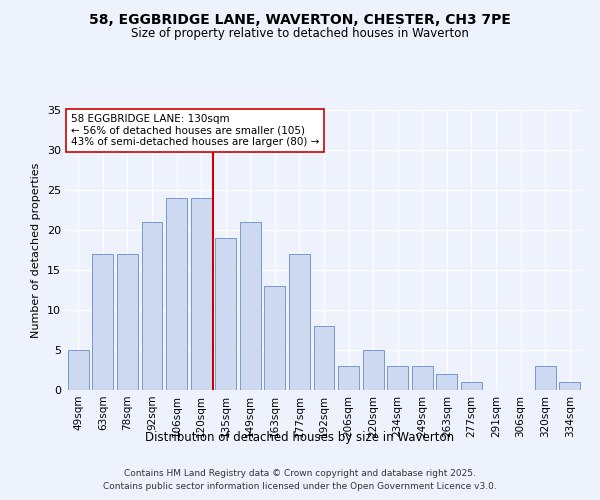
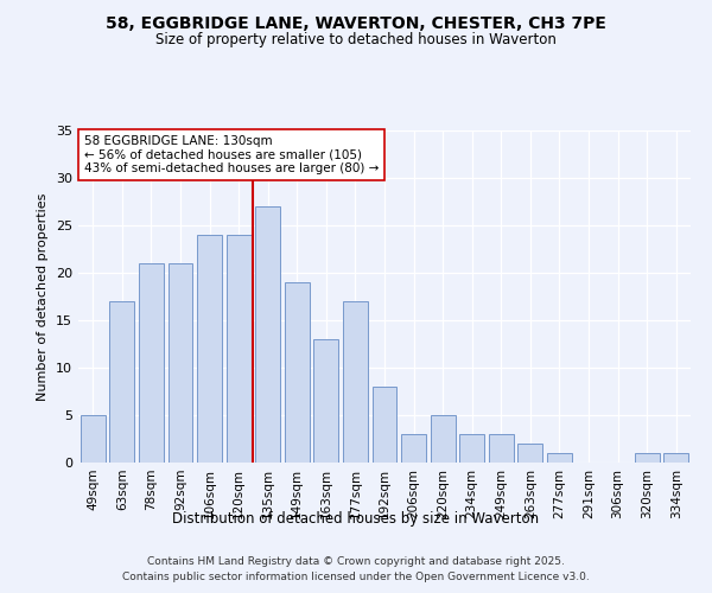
78sqm: 17 -> 21
135sqm: 19 -> 27
149sqm: 21 -> 19
320sqm: 3 -> 1
